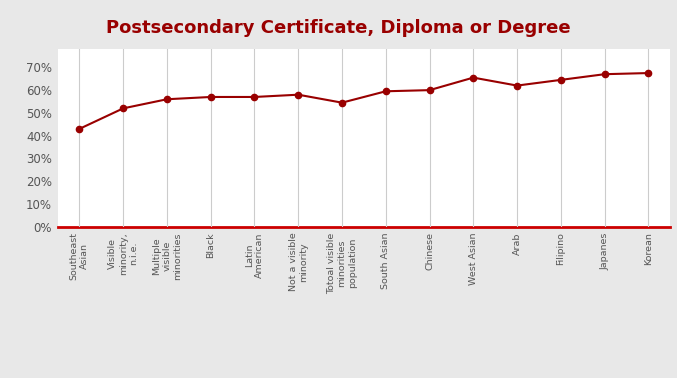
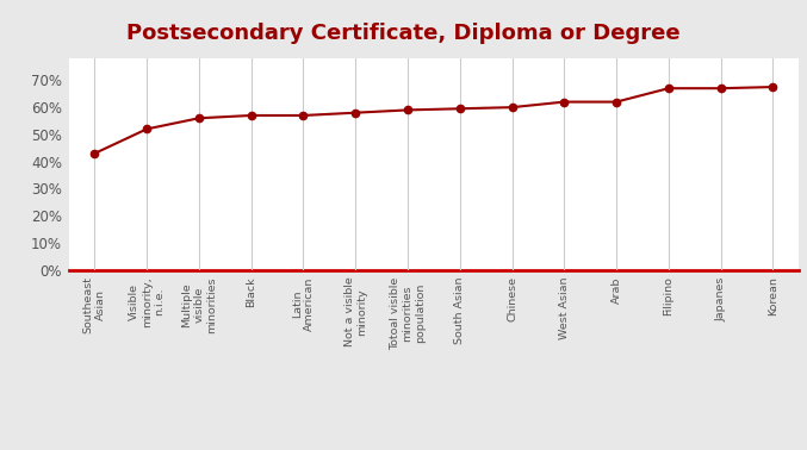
Totoal visible minorities population: 54.5% -> 59.0%
West Asian: 65.5% -> 62.0%
Filipino: 64.5% -> 67.0%
